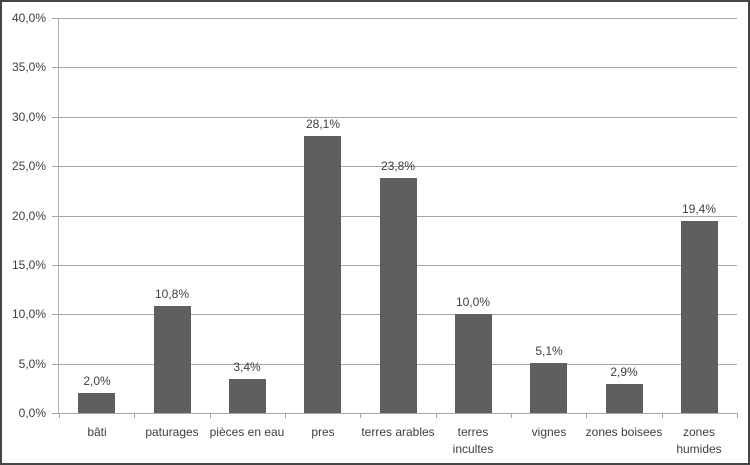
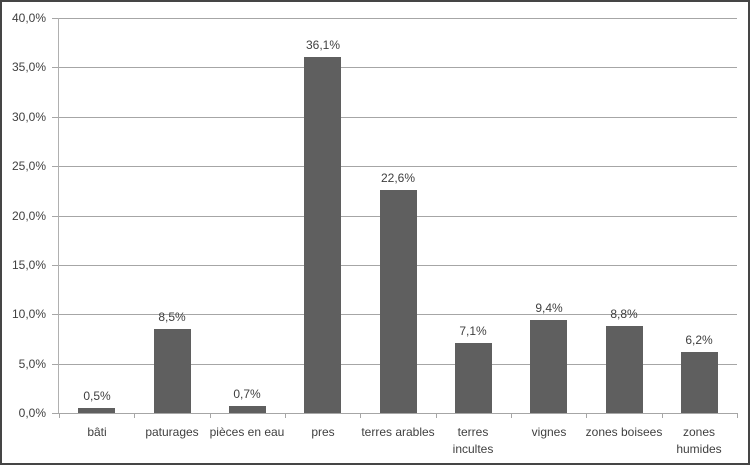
bâti: 2,0% -> 0,5%
paturages: 10,8% -> 8,5%
pièces en eau: 3,4% -> 0,7%
pres: 28,1% -> 36,1%
terres arables: 23,8% -> 22,6%
terres incultes: 10,0% -> 7,1%
vignes: 5,1% -> 9,4%
zones boisees: 2,9% -> 8,8%
zones humides: 19,4% -> 6,2%
